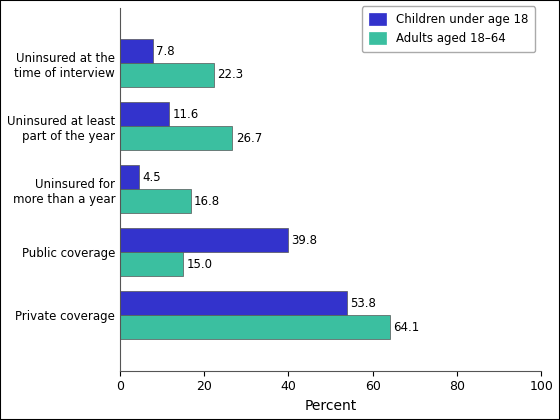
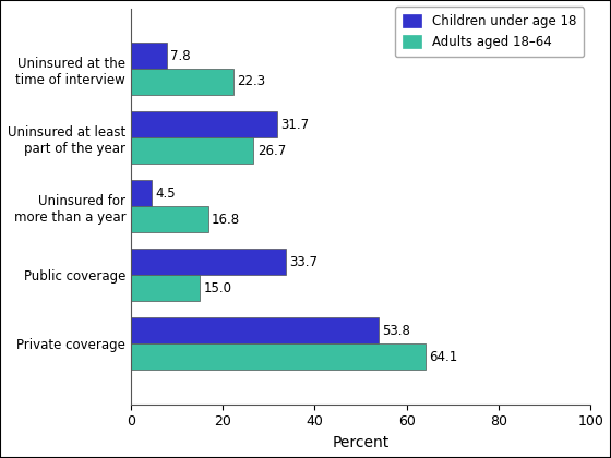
Children under age 18/Uninsured at least part of the year: 11.6 -> 31.7
Children under age 18/Public coverage: 39.8 -> 33.7
